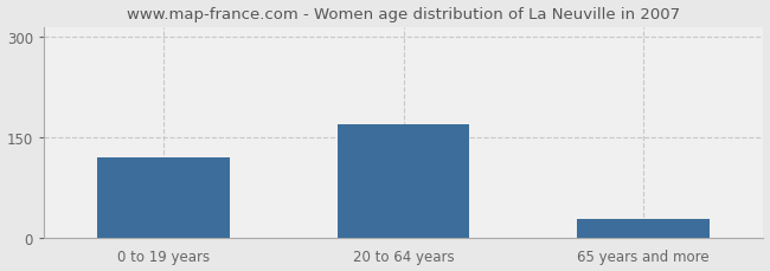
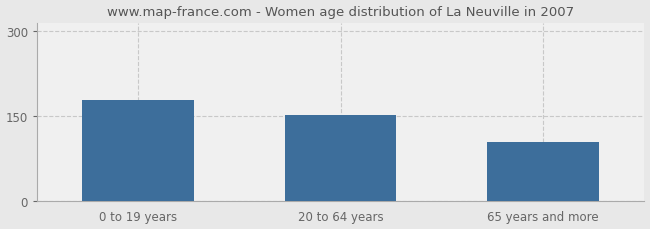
0 to 19 years: 120 -> 178
20 to 64 years: 170 -> 152
65 years and more: 27 -> 104
